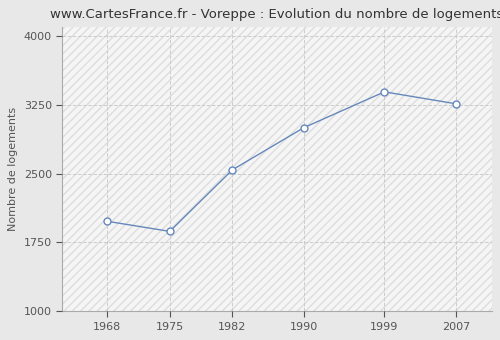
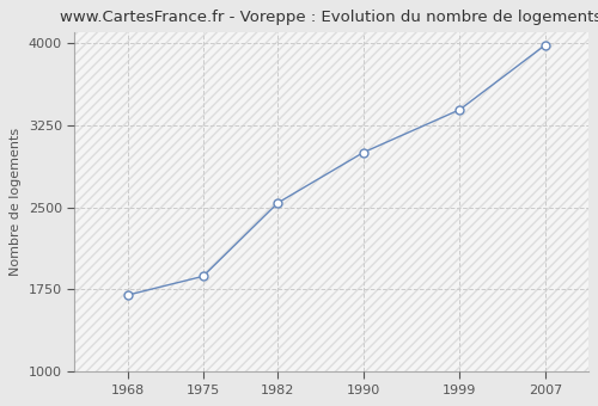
1968: 1980 -> 1700
2007: 3260 -> 3980
